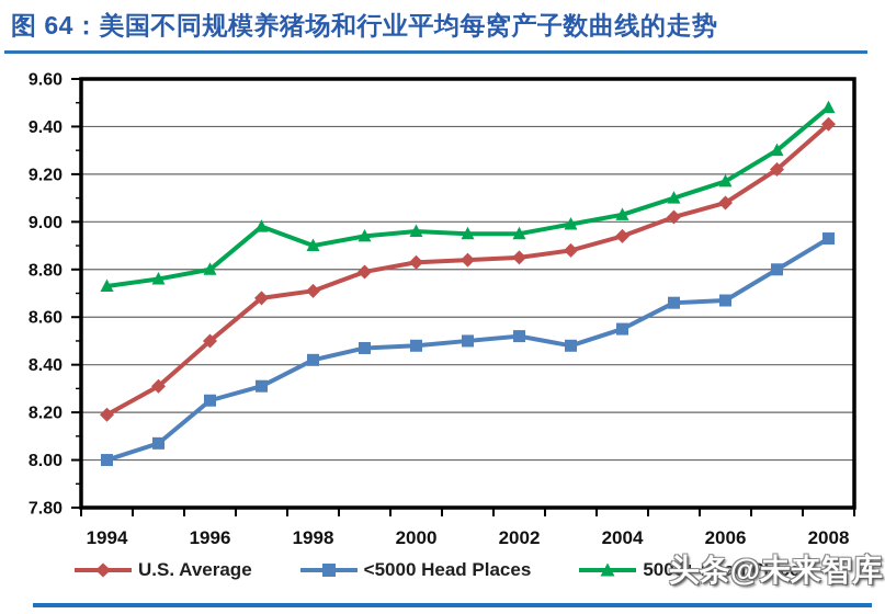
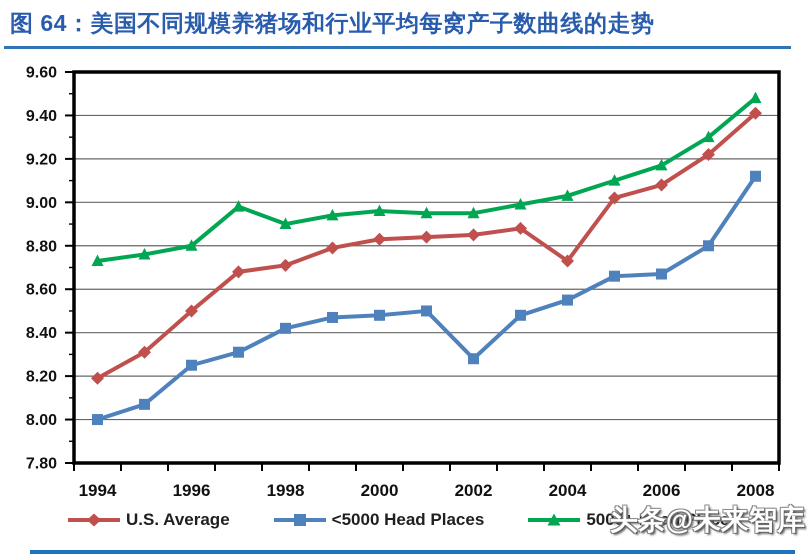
<5000 Head Places/2002: 8.52 -> 8.28
U.S. Average/2004: 8.94 -> 8.73
<5000 Head Places/2008: 8.93 -> 9.12
